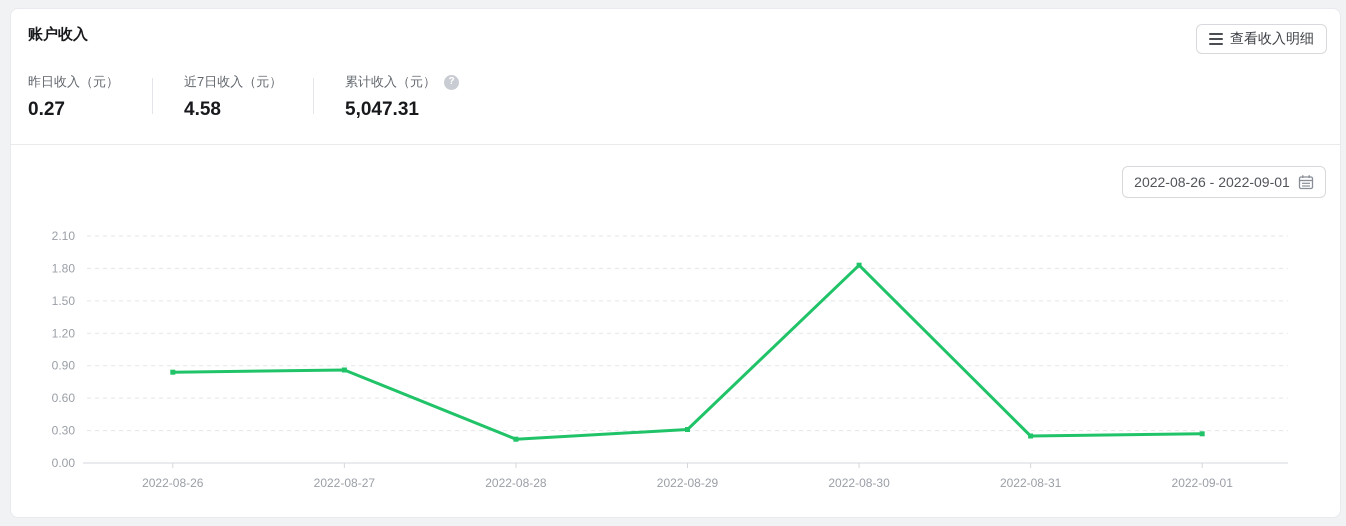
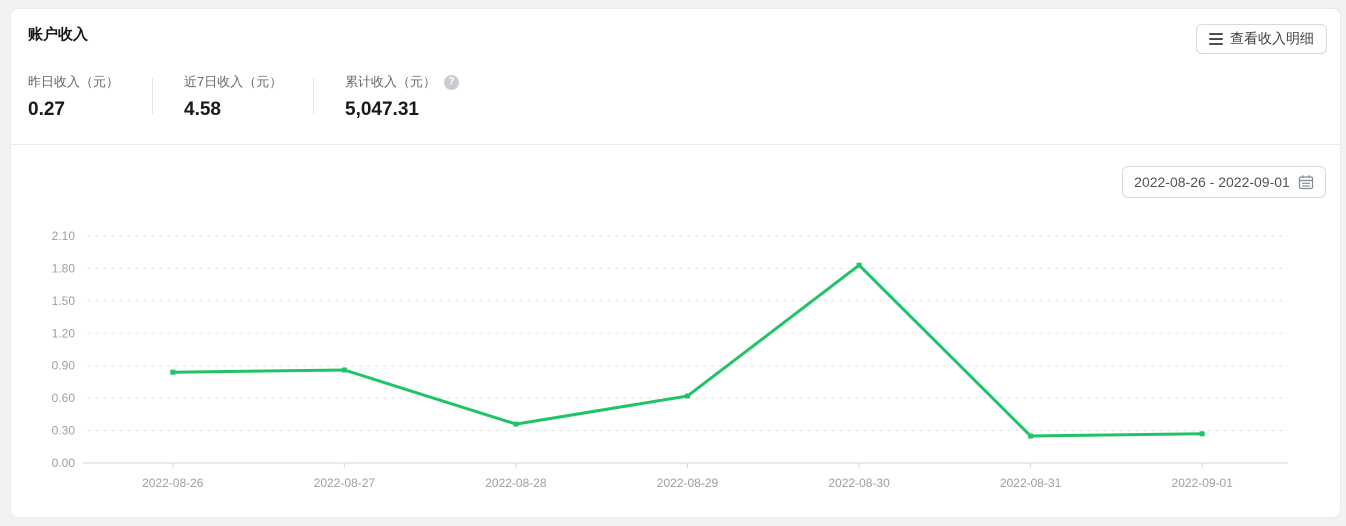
2022-08-28: 0.22 -> 0.36
2022-08-29: 0.31 -> 0.62
